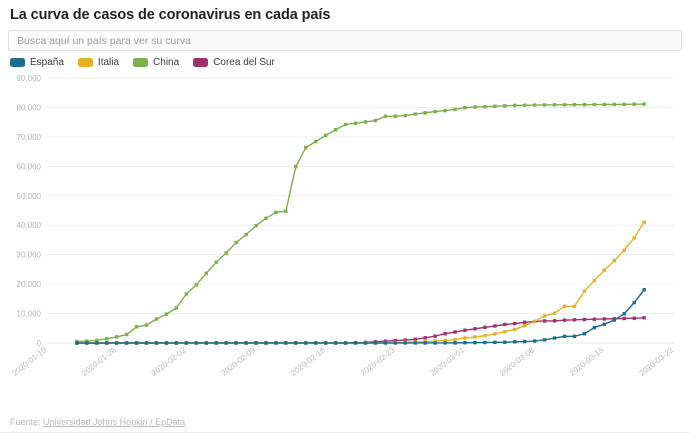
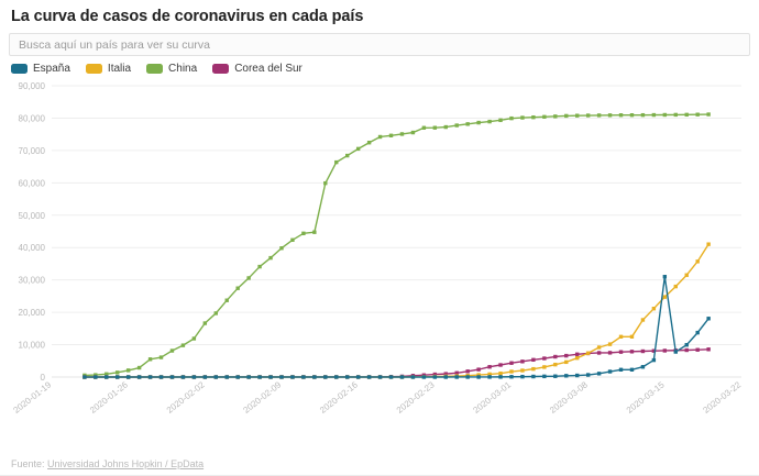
España/2020-03-15: 6000 -> 31000
